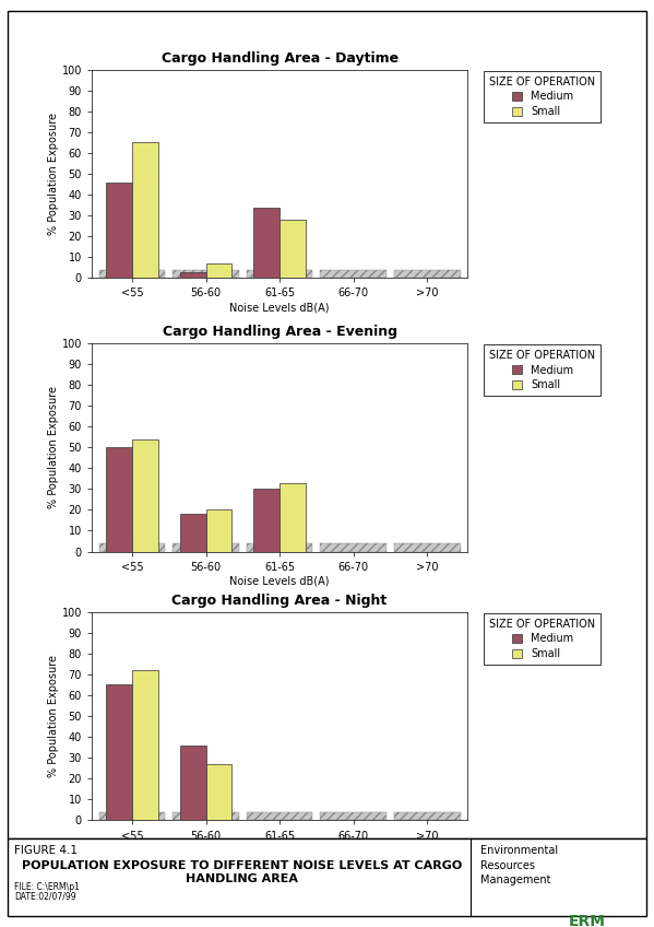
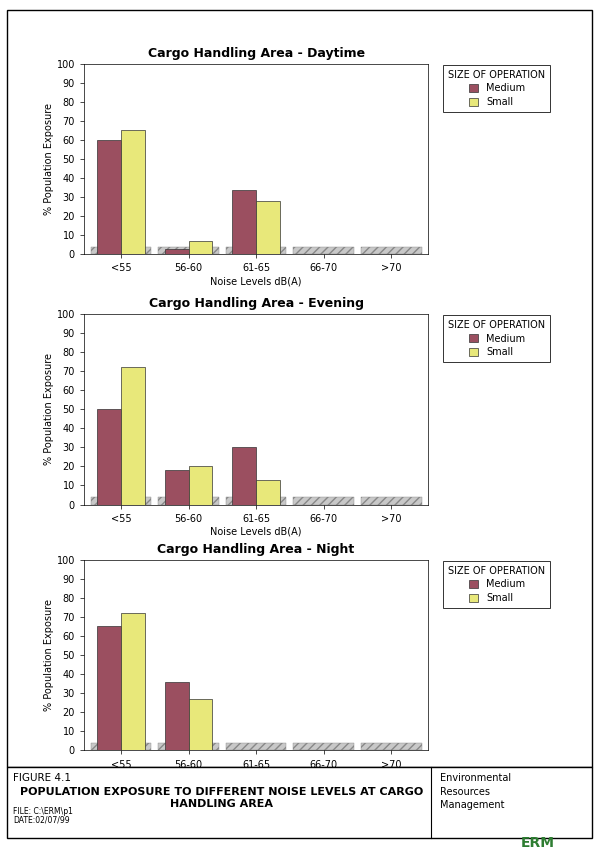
Cargo Handling Area - Daytime/Medium/<55: 46 -> 60
Cargo Handling Area - Evening/Small/<55: 54 -> 72
Cargo Handling Area - Evening/Small/61-65: 33 -> 13
